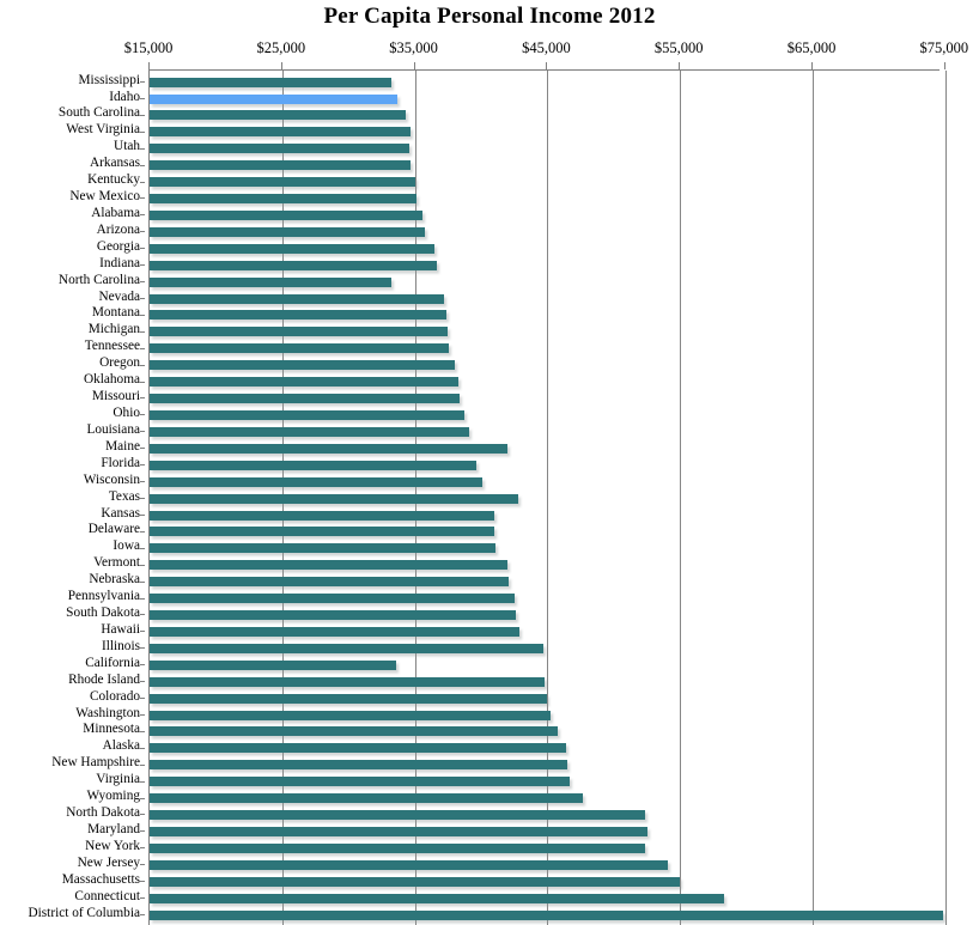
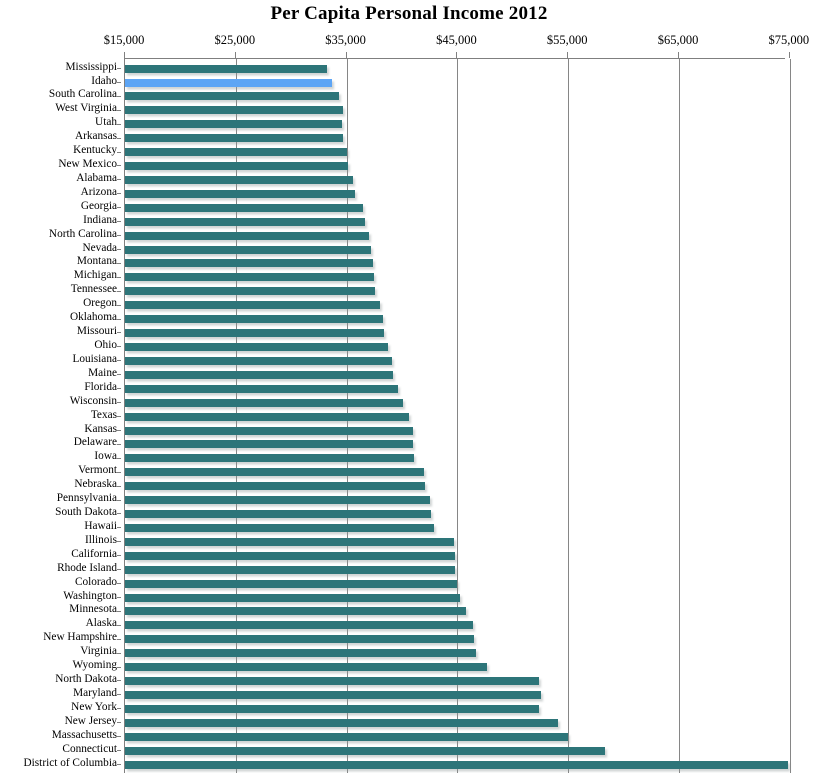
North Carolina: $33200 -> $37000
Maine: $42000 -> $39200
Texas: $42800 -> $40600
California: $33600 -> $44800
